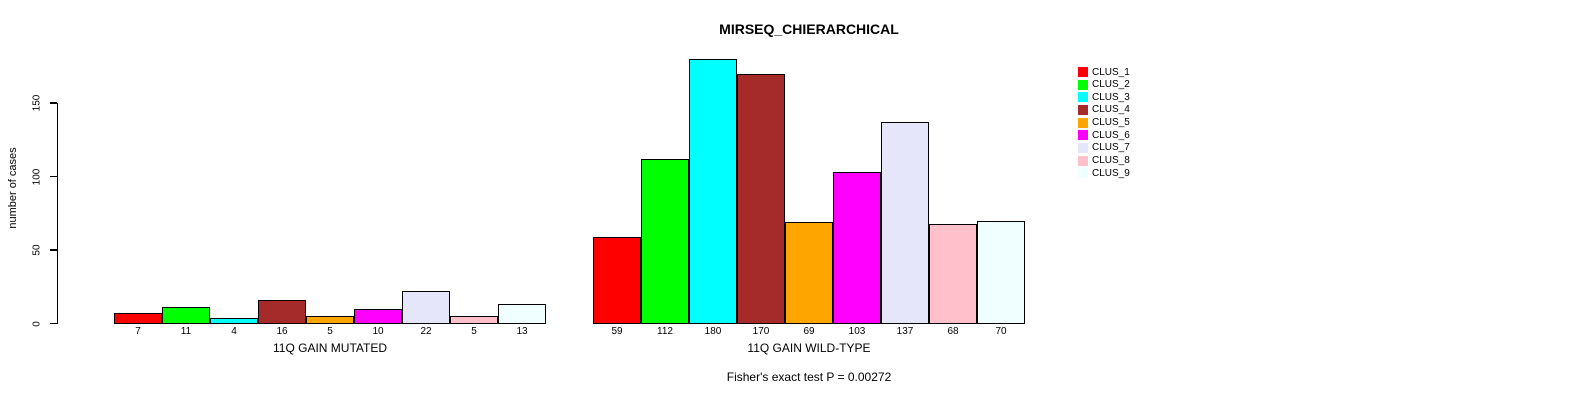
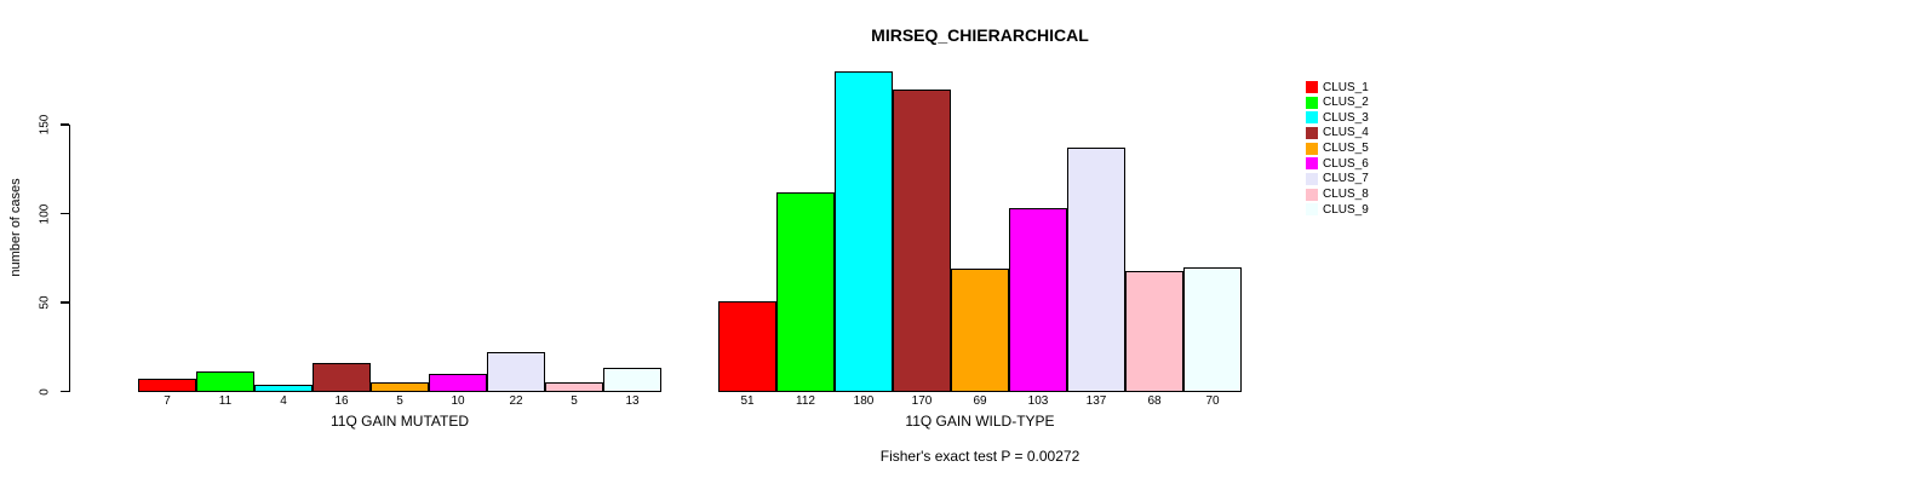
CLUS_1/11Q GAIN WILD-TYPE: 59 -> 51
